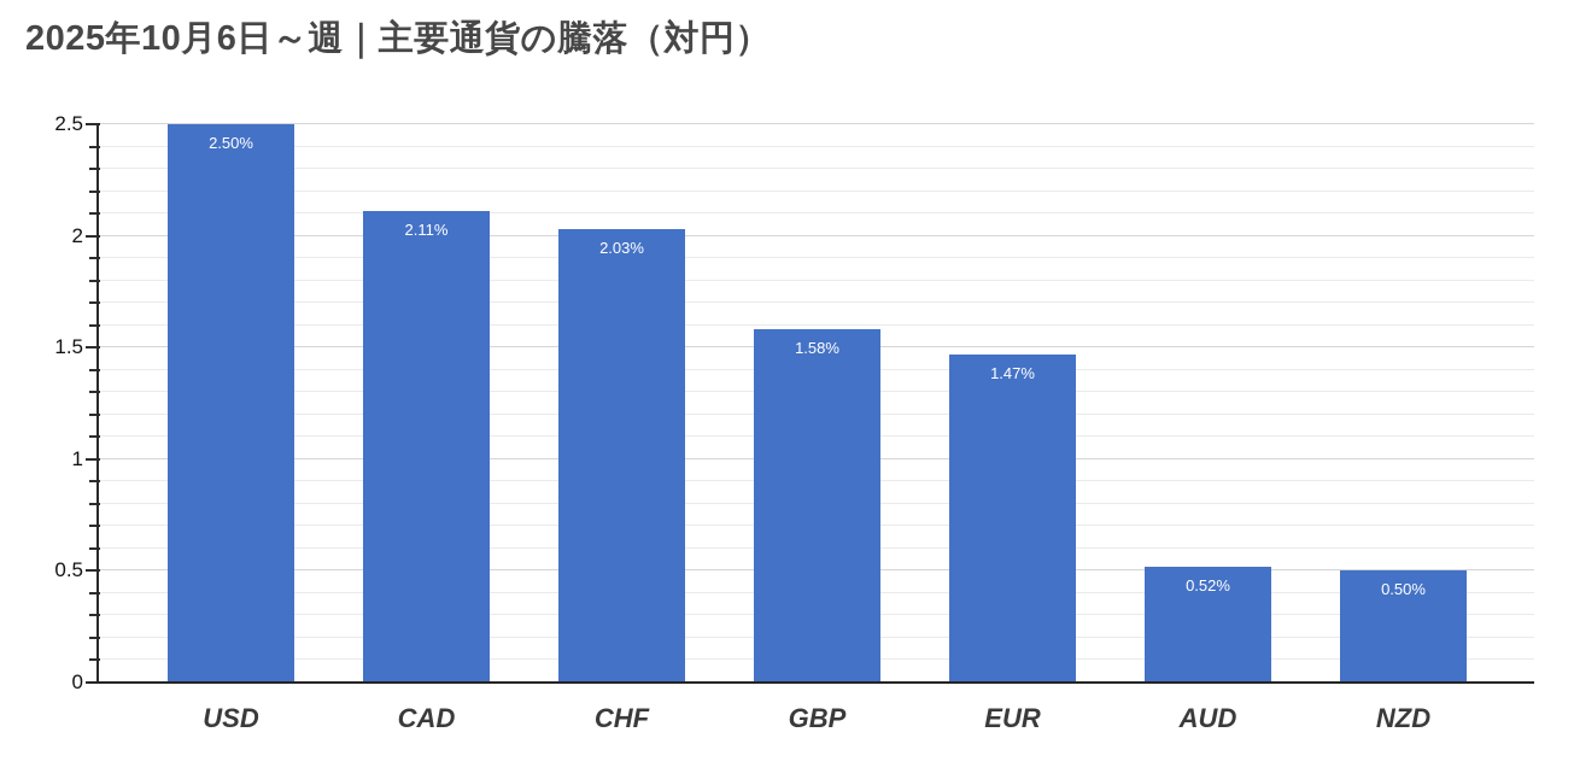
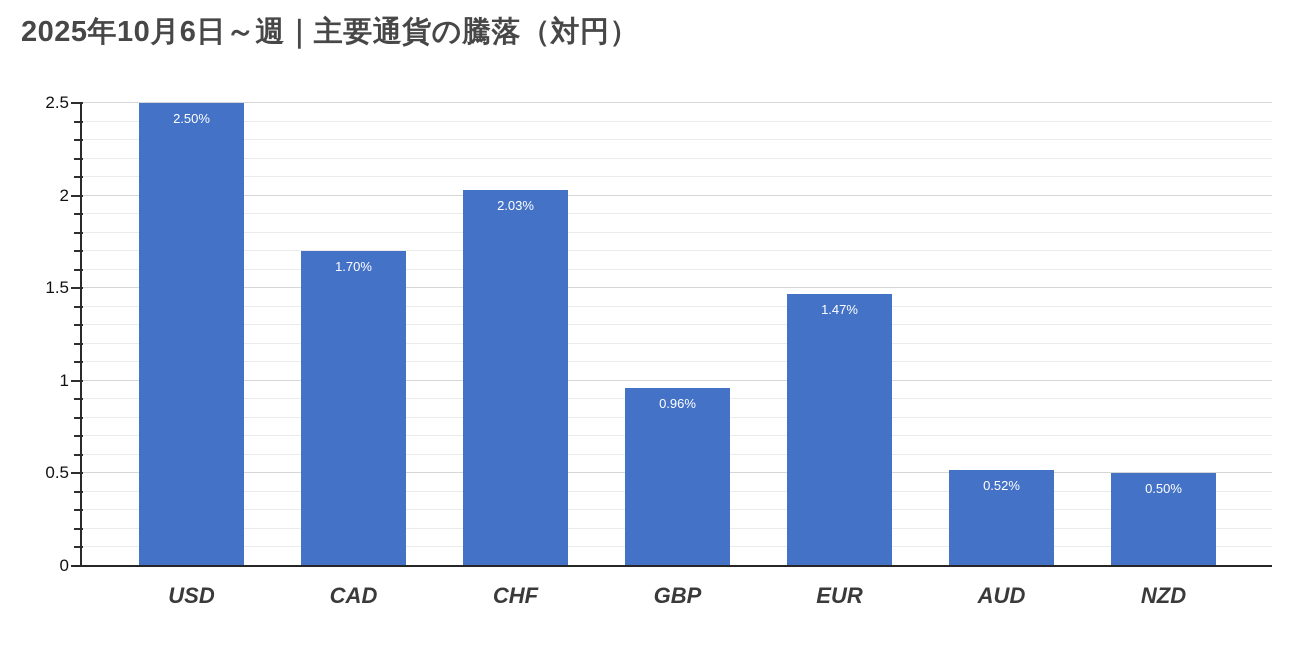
CAD: 2.11% -> 1.70%
GBP: 1.58% -> 0.96%
